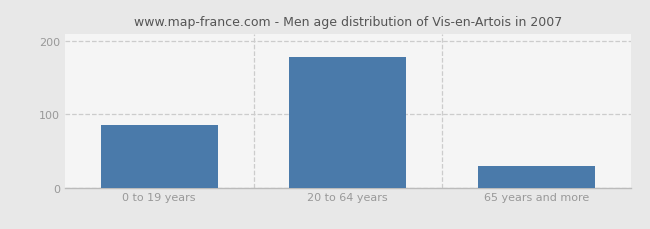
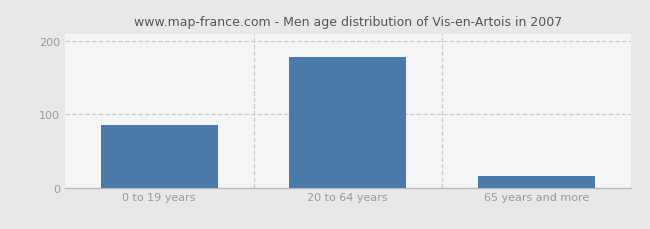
65 years and more: 30 -> 16
